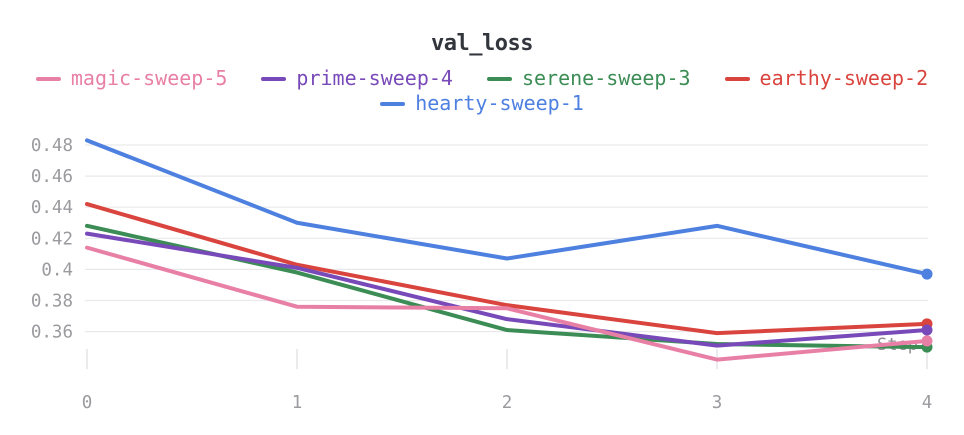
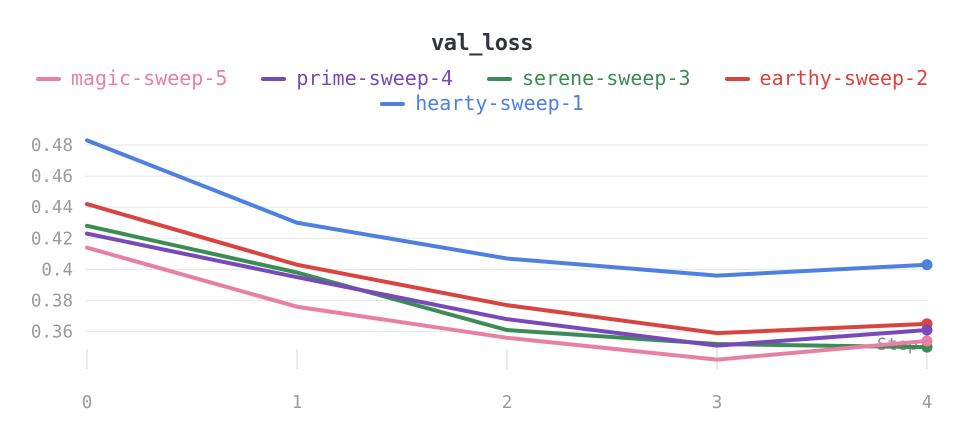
prime-sweep-4/1: 0.401 -> 0.395
magic-sweep-5/2: 0.375 -> 0.356
hearty-sweep-1/3: 0.428 -> 0.396
hearty-sweep-1/4: 0.397 -> 0.403
